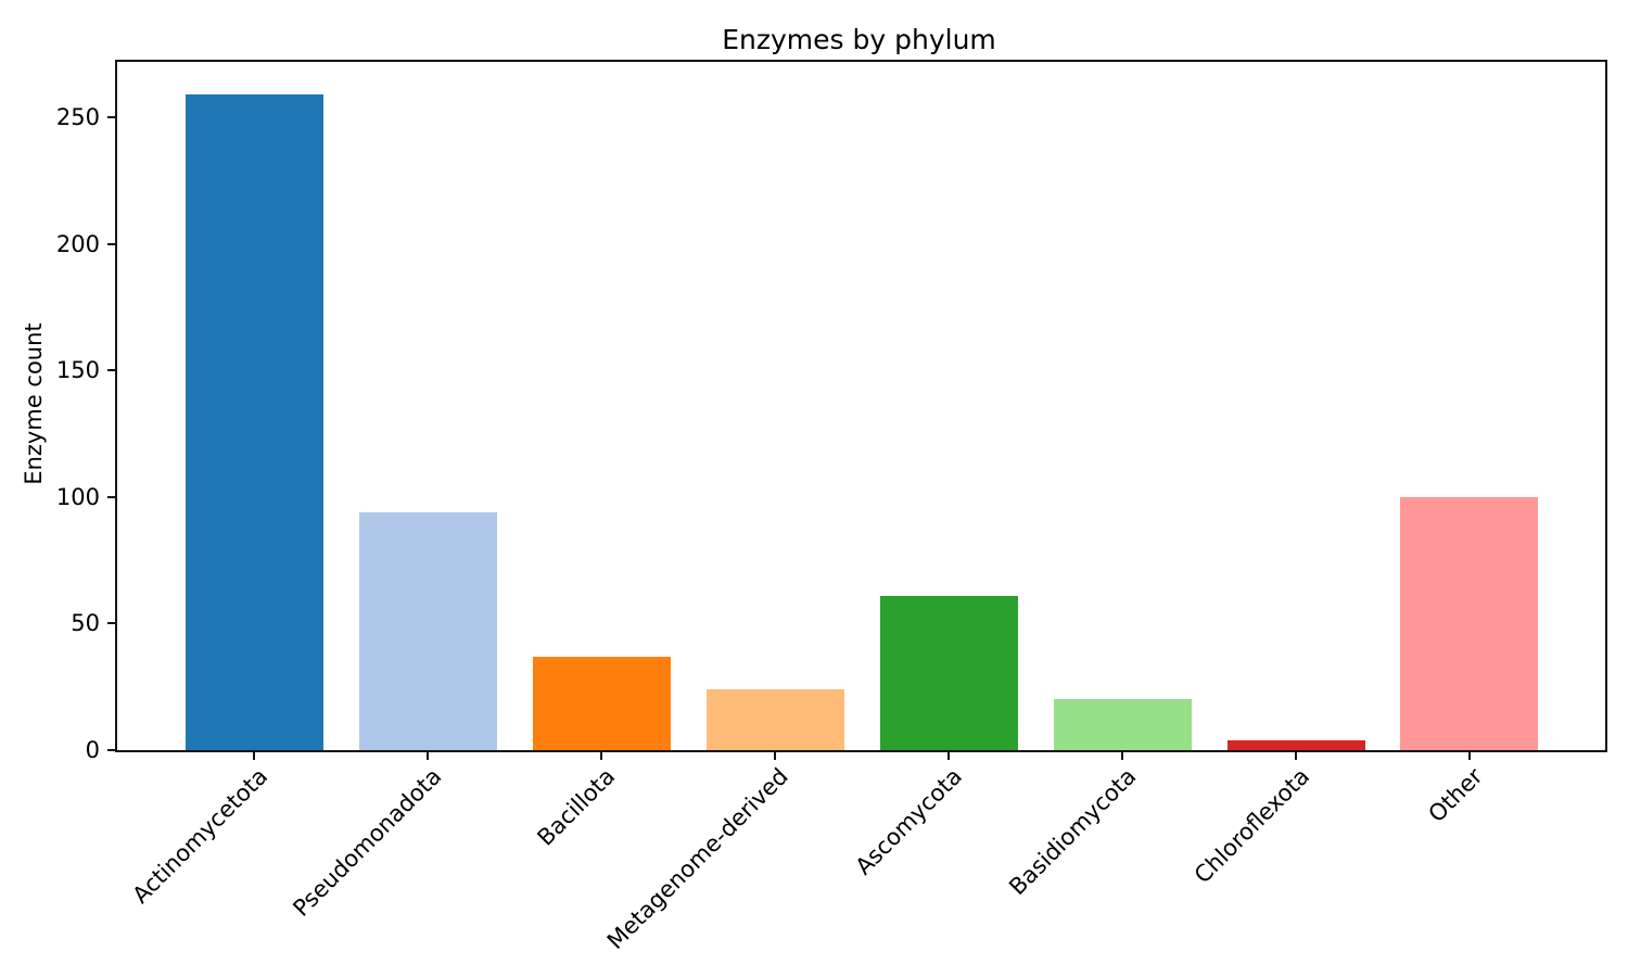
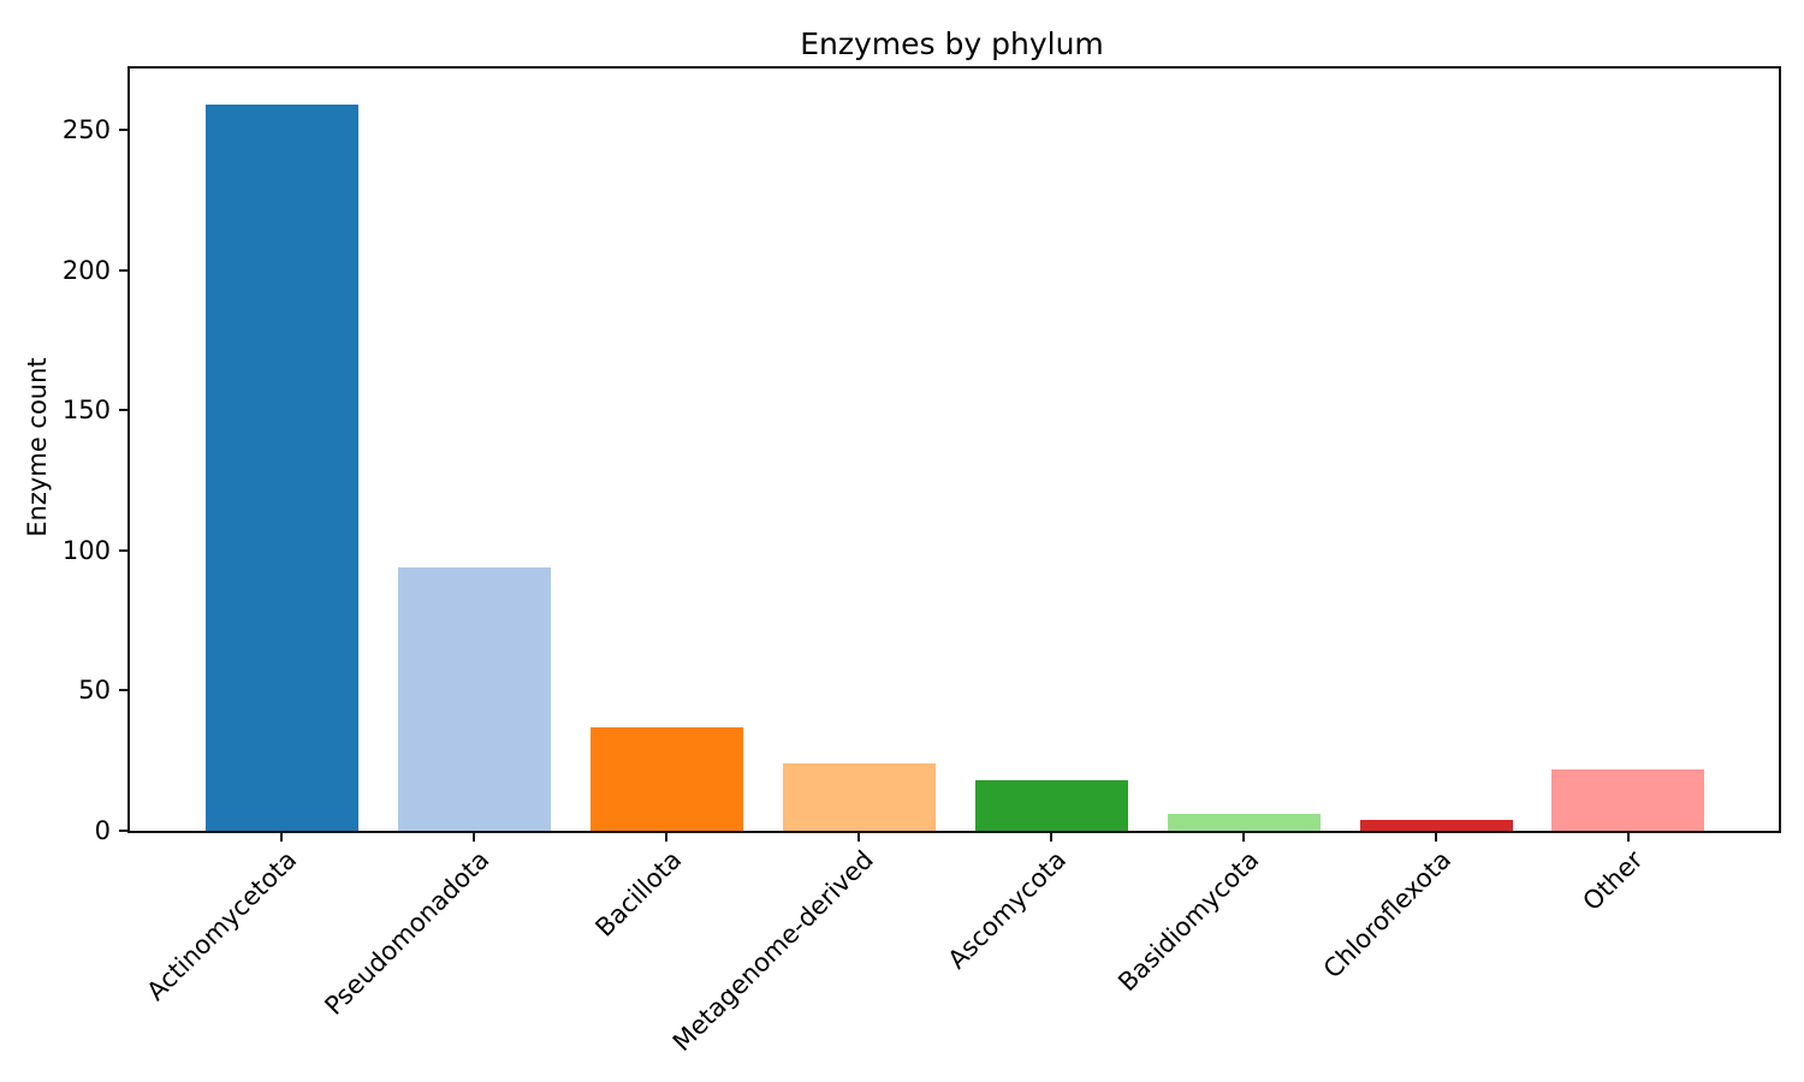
Ascomycota: 61 -> 18
Basidiomycota: 20 -> 6
Other: 100 -> 22
